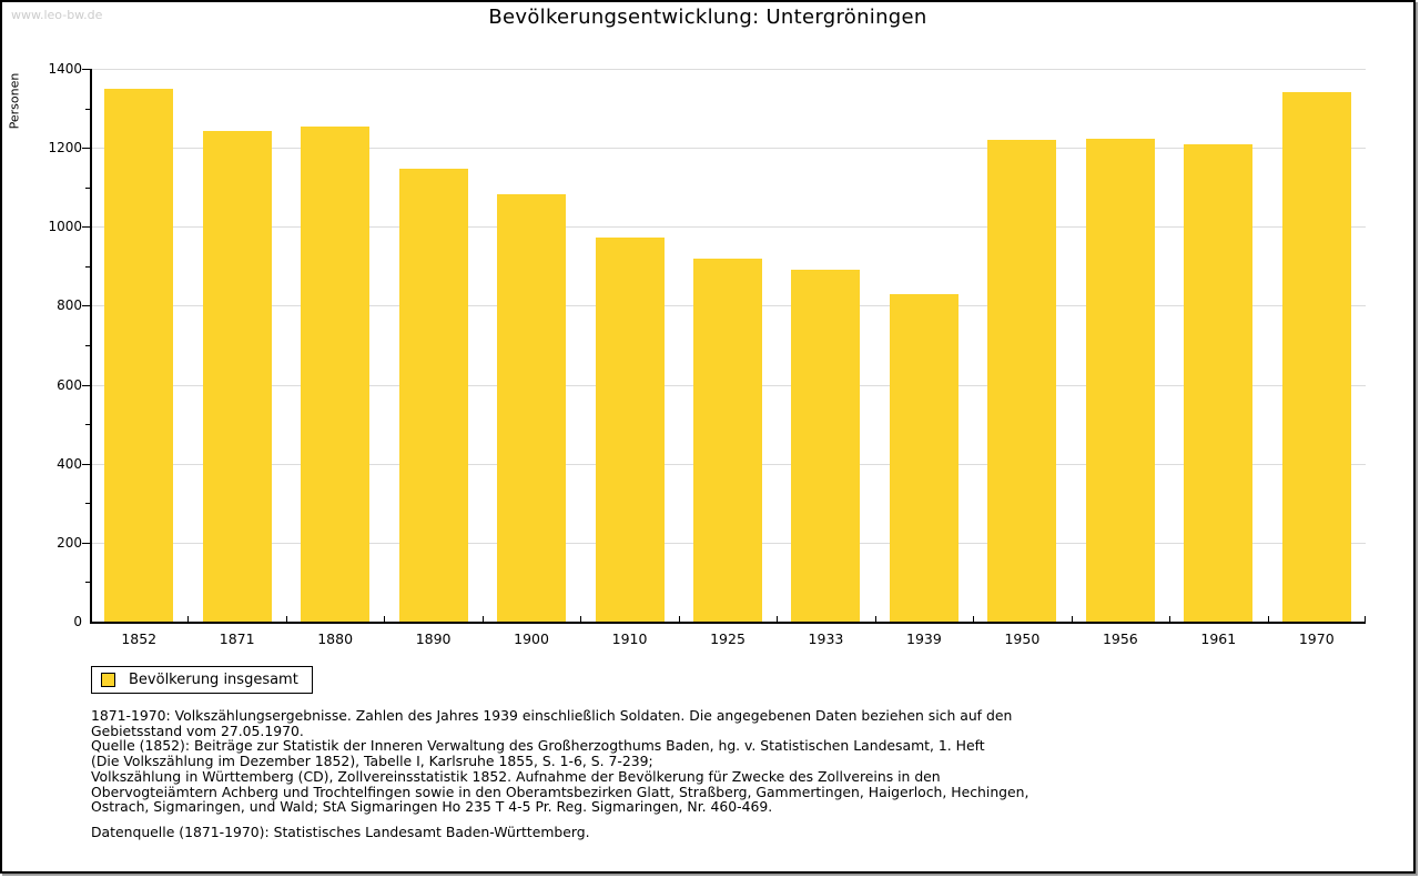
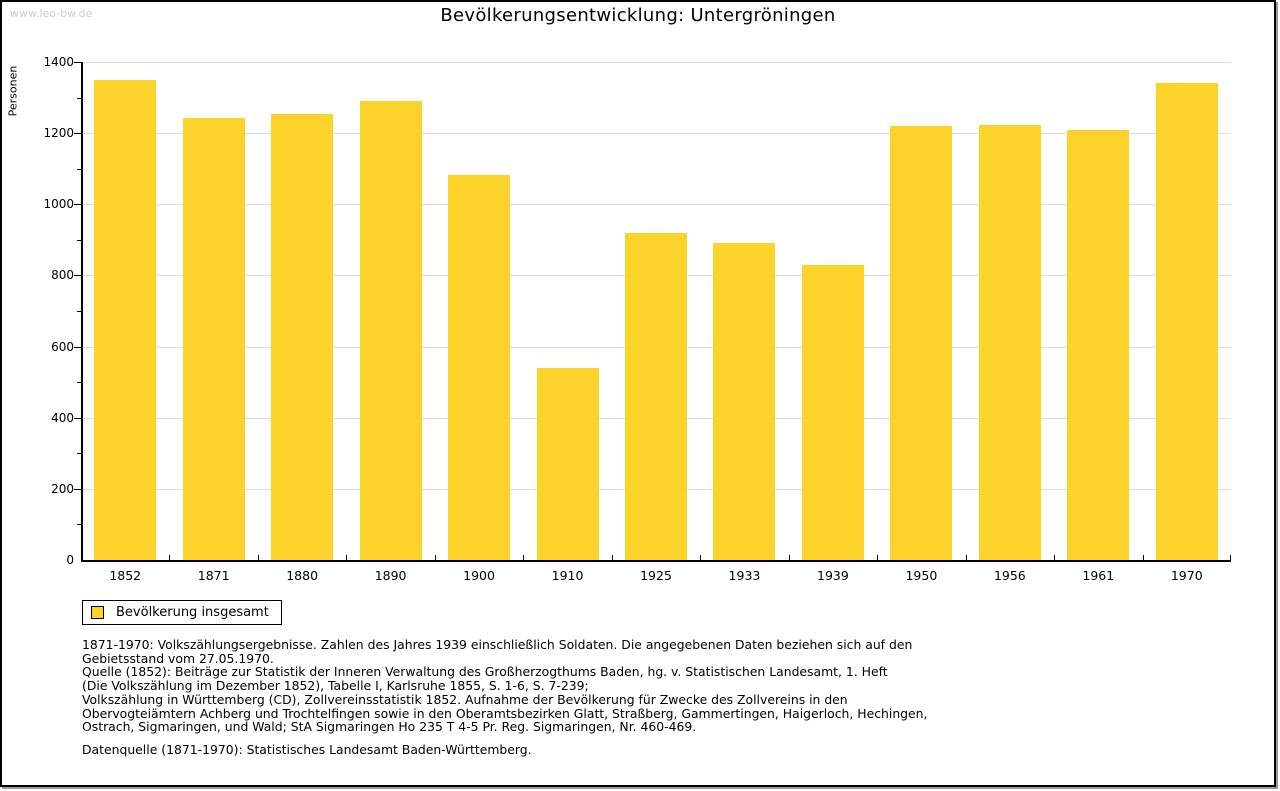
1890: 1150 -> 1290
1910: 970 -> 540
